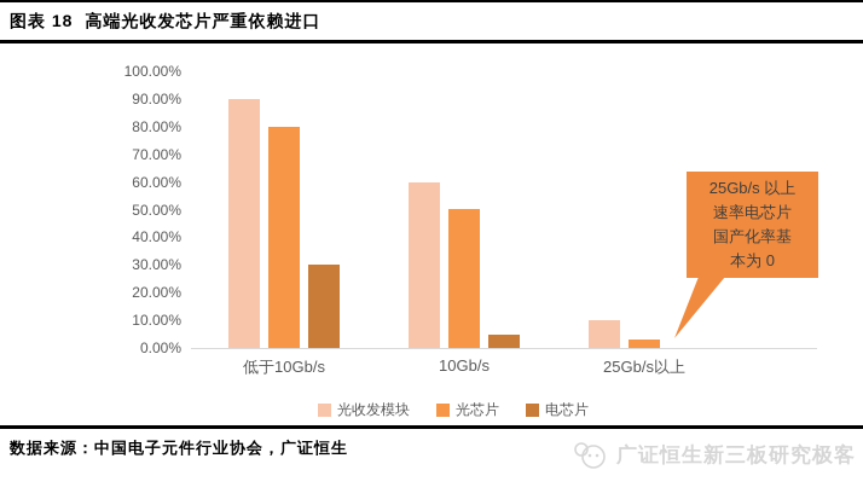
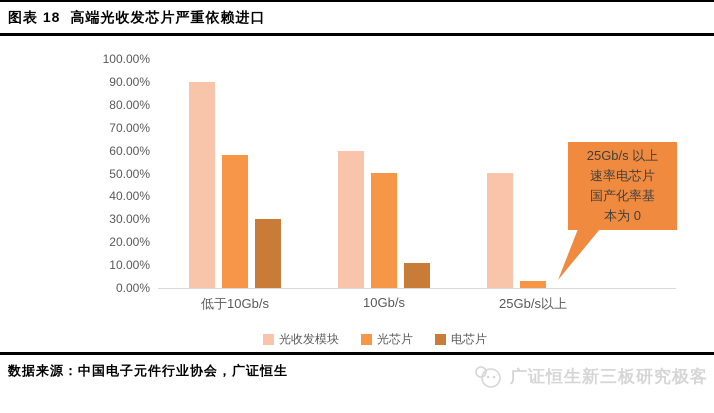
光芯片/低于10Gb/s: 80% -> 58%
电芯片/10Gb/s: 5% -> 11%
光收发模块/25Gb/s以上: 10% -> 50%
